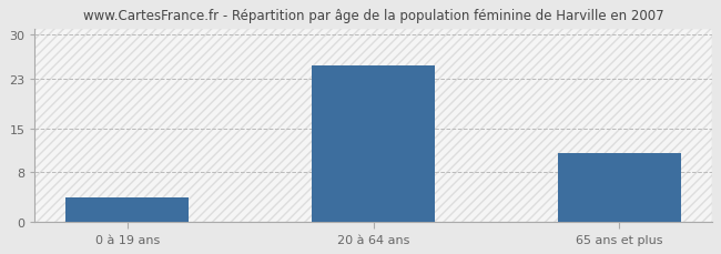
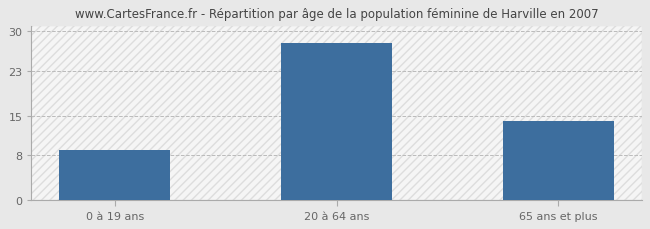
0 à 19 ans: 4 -> 9
20 à 64 ans: 25 -> 28
65 ans et plus: 11 -> 14
